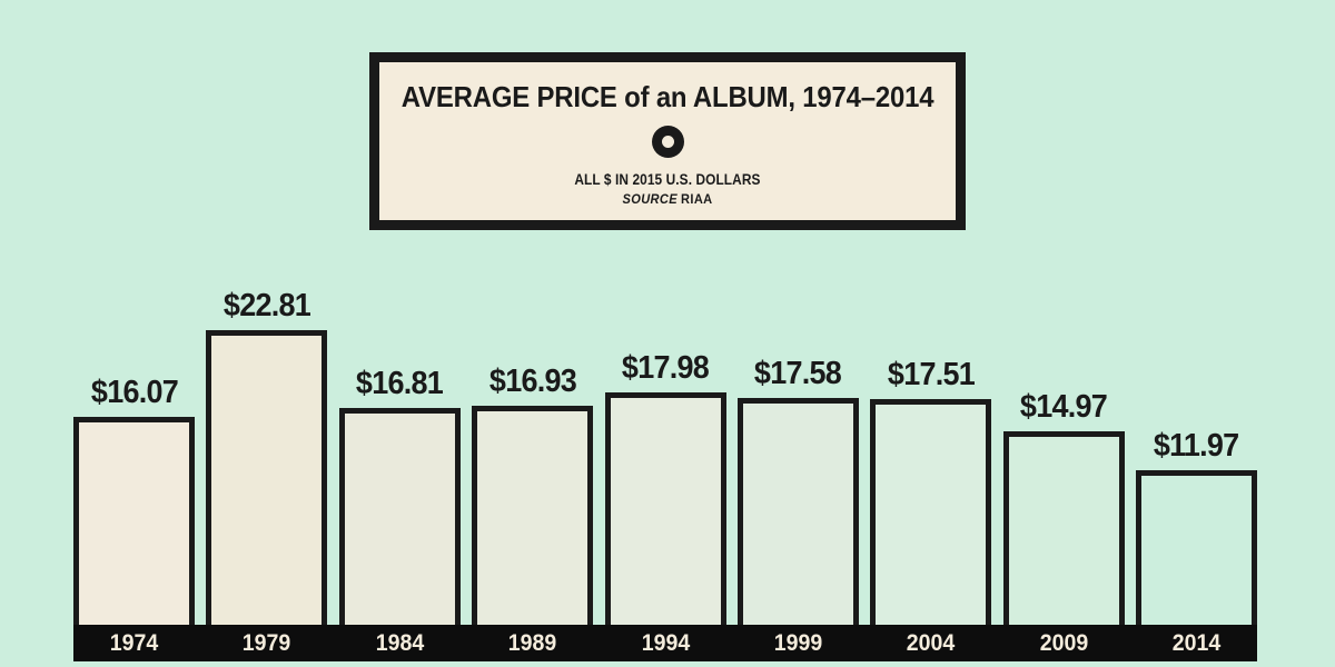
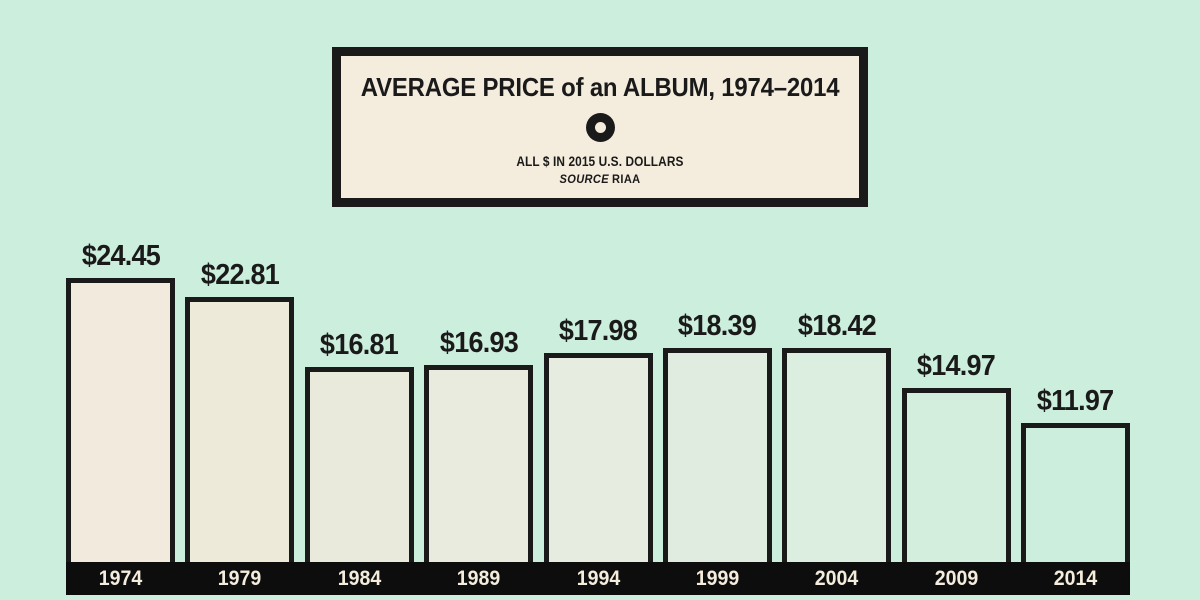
1974: $16.07 -> $24.45
1999: $17.58 -> $18.39
2004: $17.51 -> $18.42
